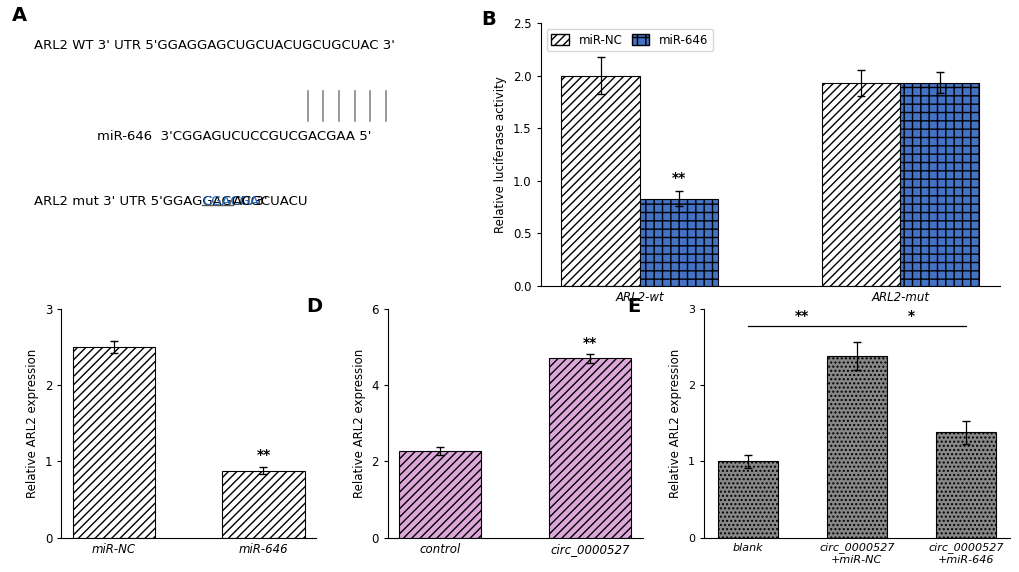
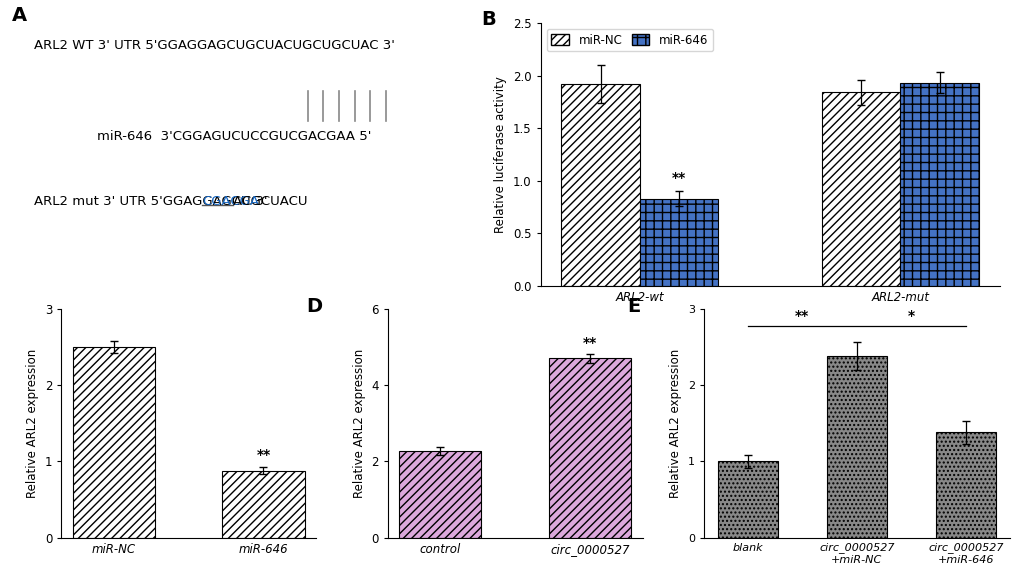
miR-NC/ARL2-wt: 2.00 -> 1.92
miR-NC/ARL2-mut: 1.93 -> 1.84
